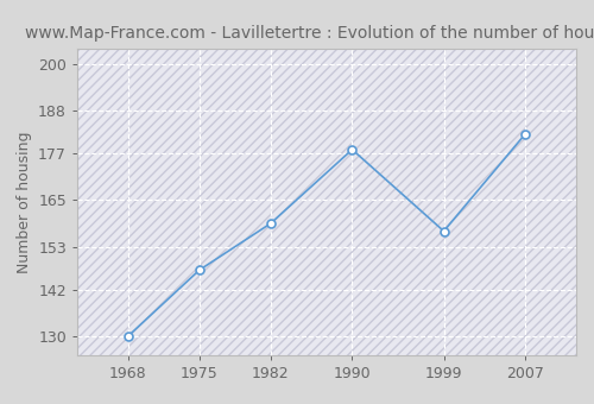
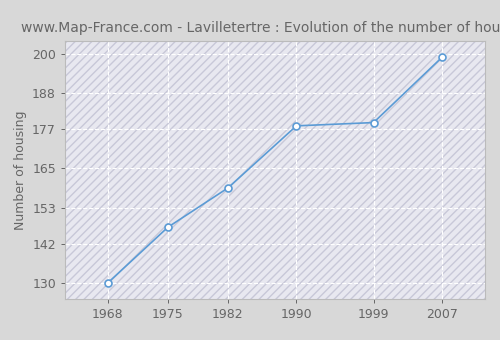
1999: 157 -> 179
2007: 182 -> 199
